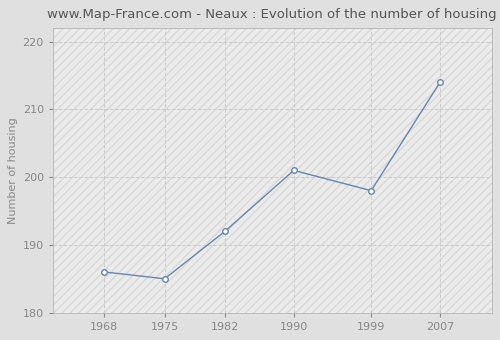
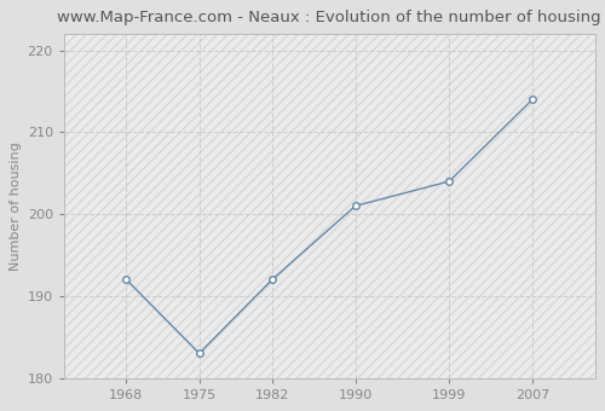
1968: 186 -> 192
1975: 185 -> 183
1999: 198 -> 204
